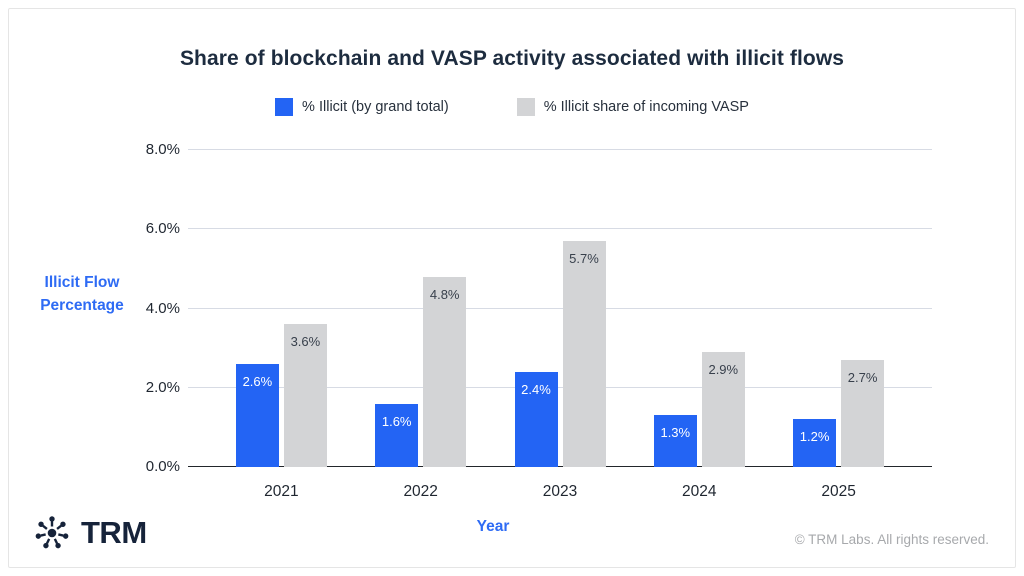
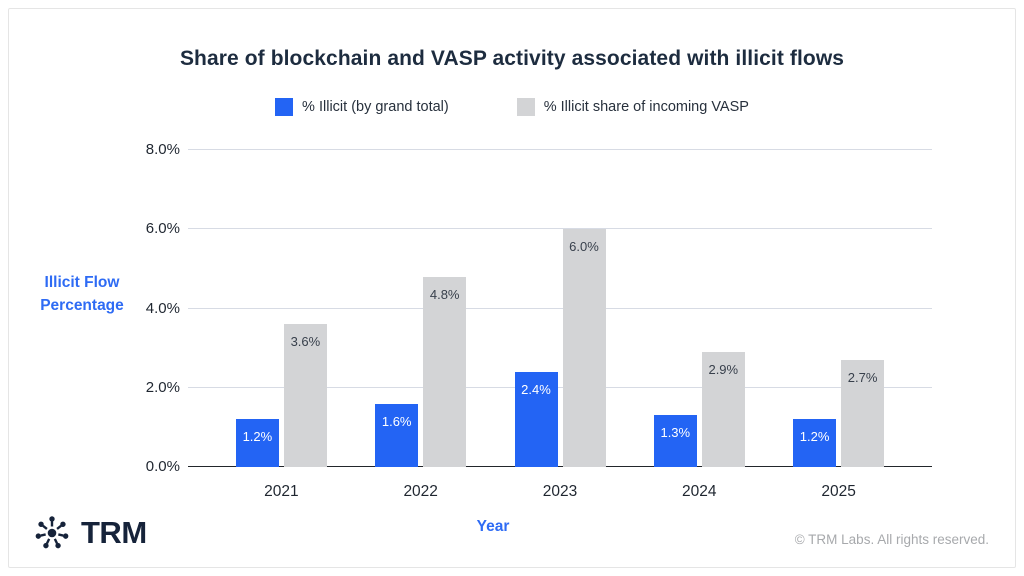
% Illicit (by grand total)/2021: 2.6% -> 1.2%
% Illicit share of incoming VASP/2023: 5.7% -> 6.0%
